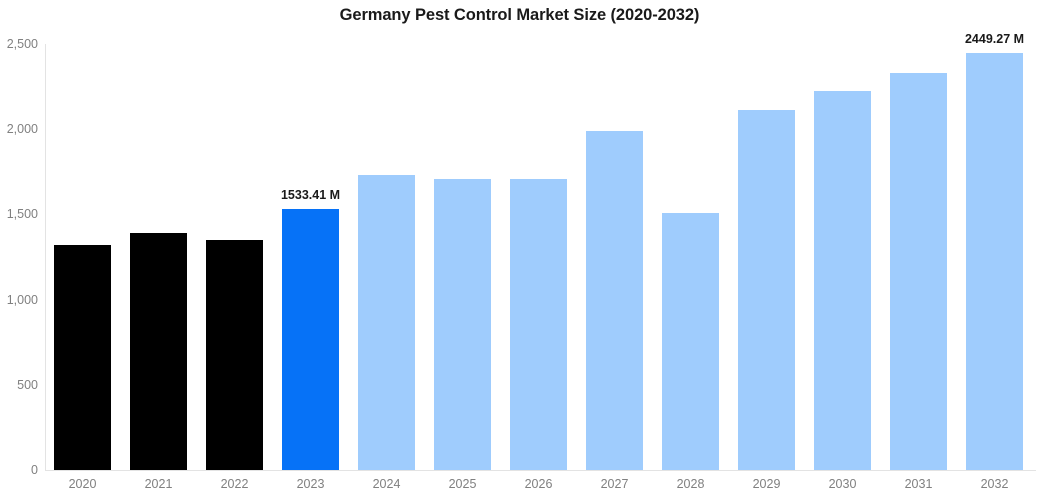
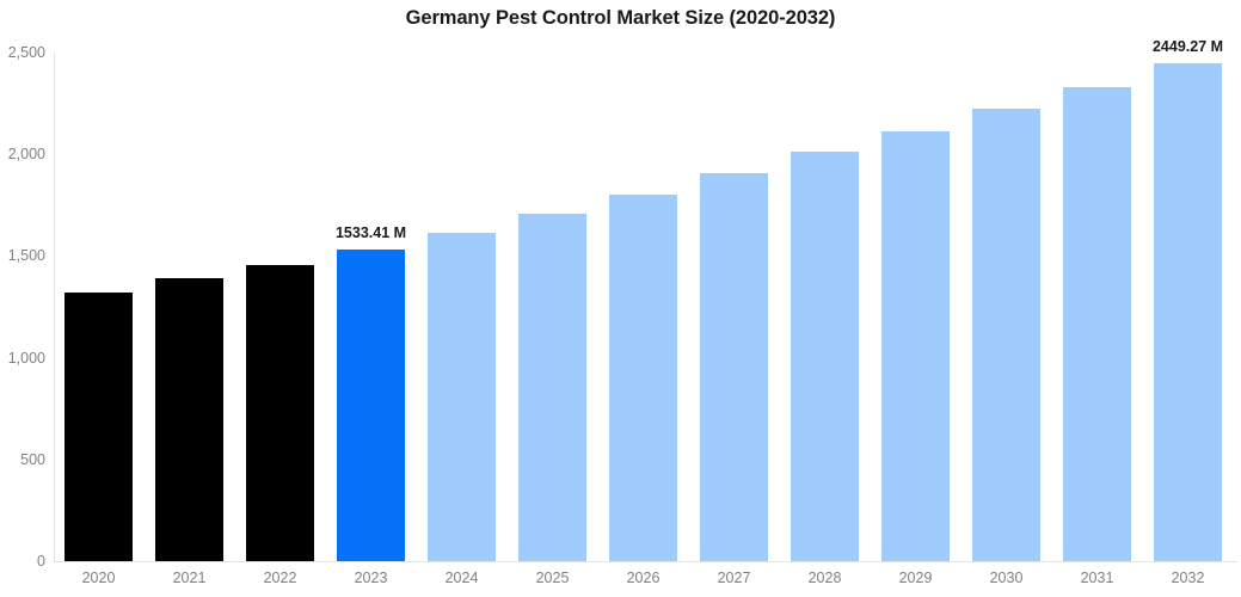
2022: 1350 -> 1460
2024: 1730 -> 1610
2026: 1710 -> 1800
2027: 1990 -> 1910
2028: 1510 -> 2010
